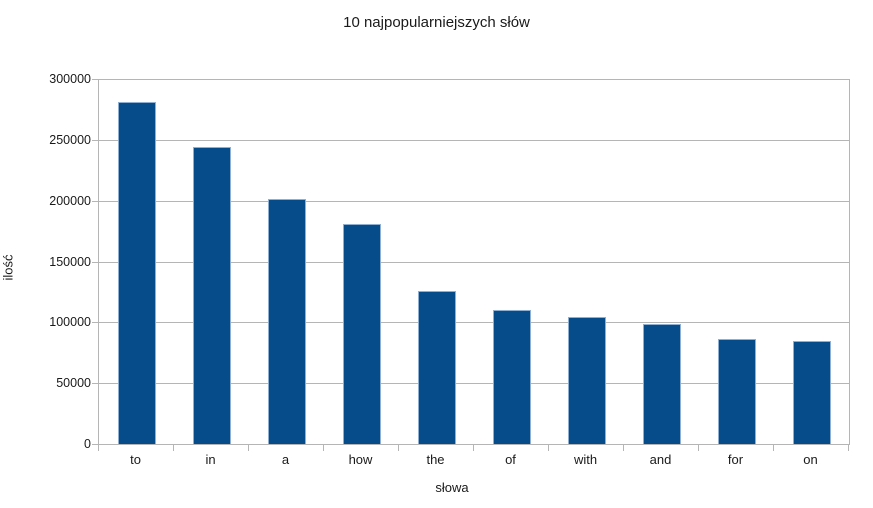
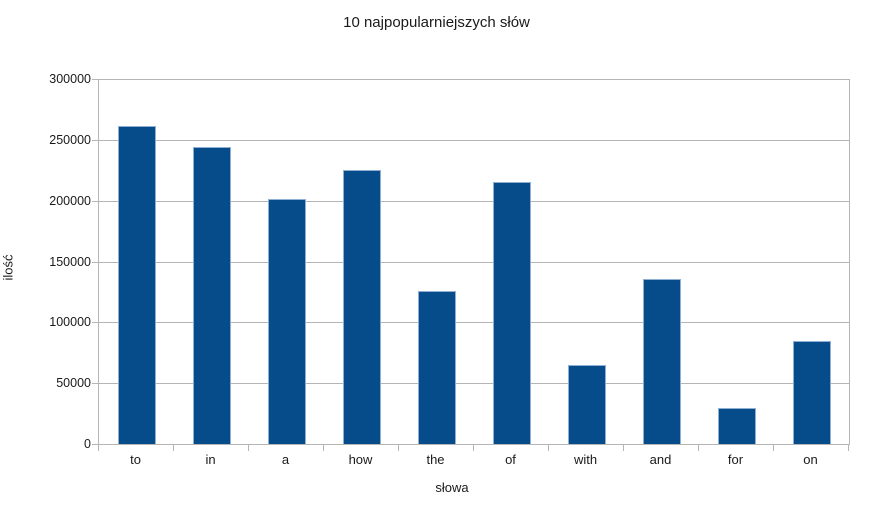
to: 281000 -> 261000
how: 180000 -> 225000
of: 110000 -> 215000
with: 104000 -> 65000
and: 99000 -> 136000
for: 86000 -> 30000
